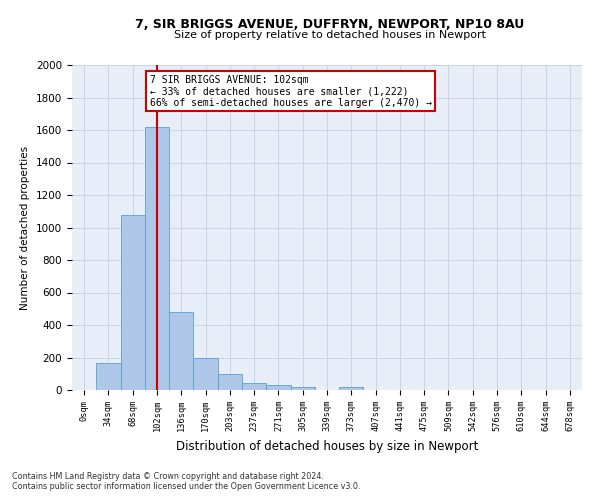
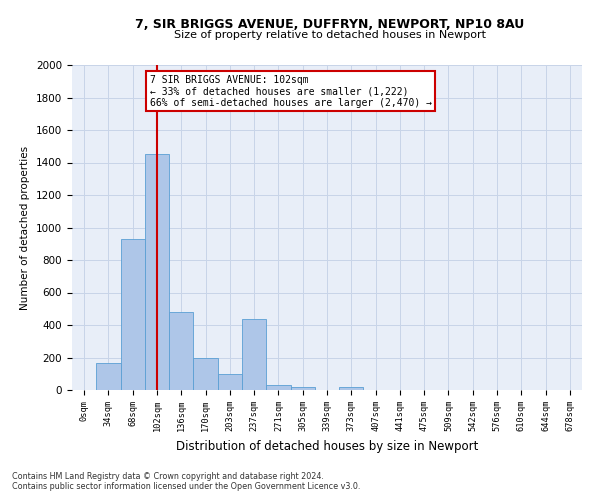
68sqm: 1080 -> 930
102sqm: 1620 -> 1450
237sqm: 40 -> 440
